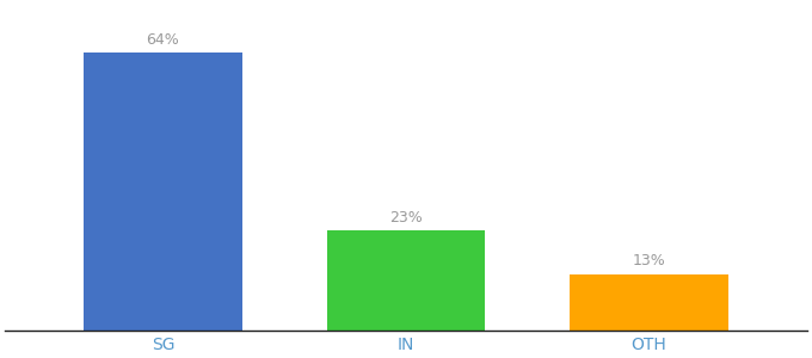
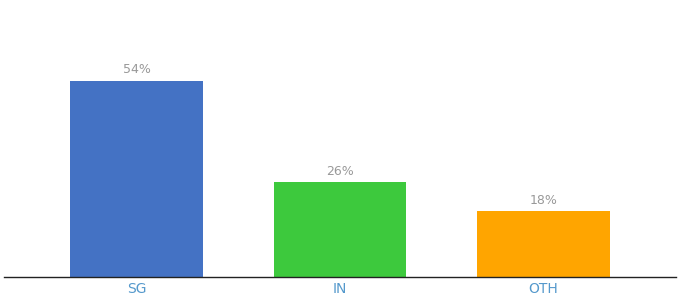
SG: 64% -> 54%
IN: 23% -> 26%
OTH: 13% -> 18%
